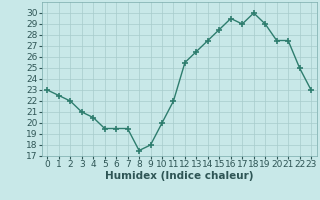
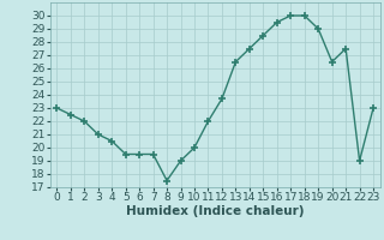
9: 18.0 -> 19.0
12: 25.5 -> 23.7
17: 29.0 -> 30.0
20: 27.5 -> 26.5
22: 25.0 -> 19.0
